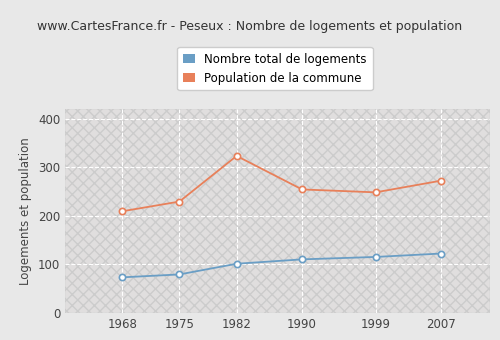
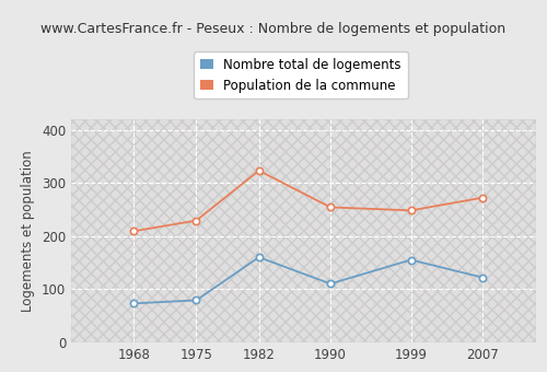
Nombre total de logements/1982: 101 -> 160
Nombre total de logements/1999: 115 -> 155
